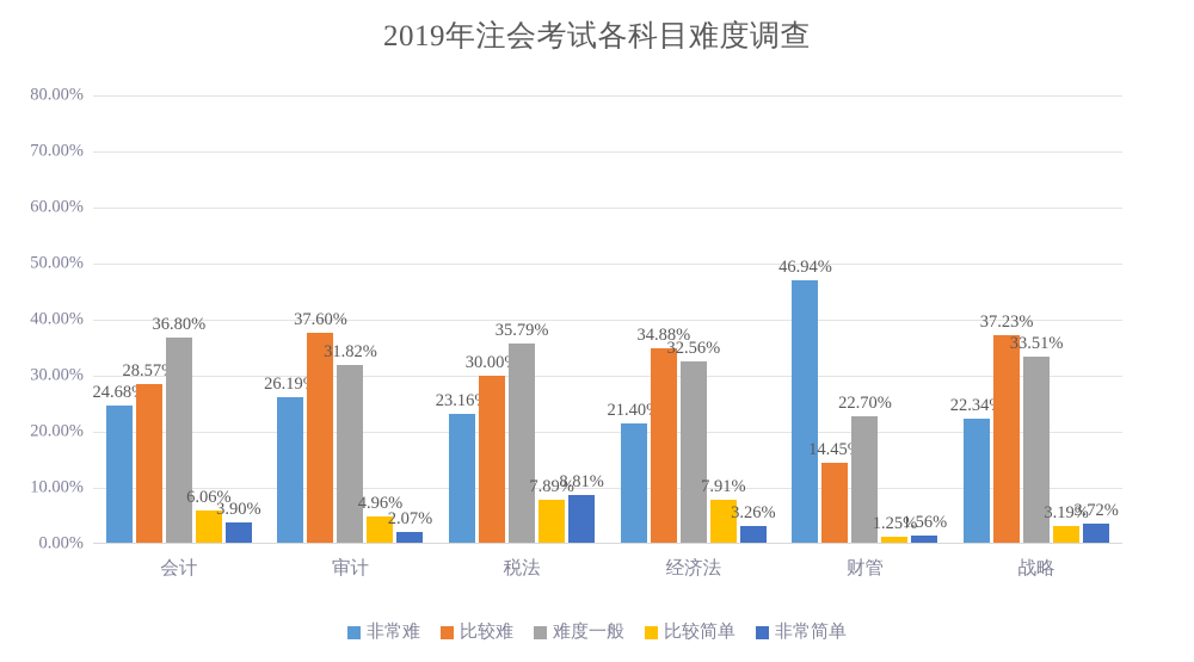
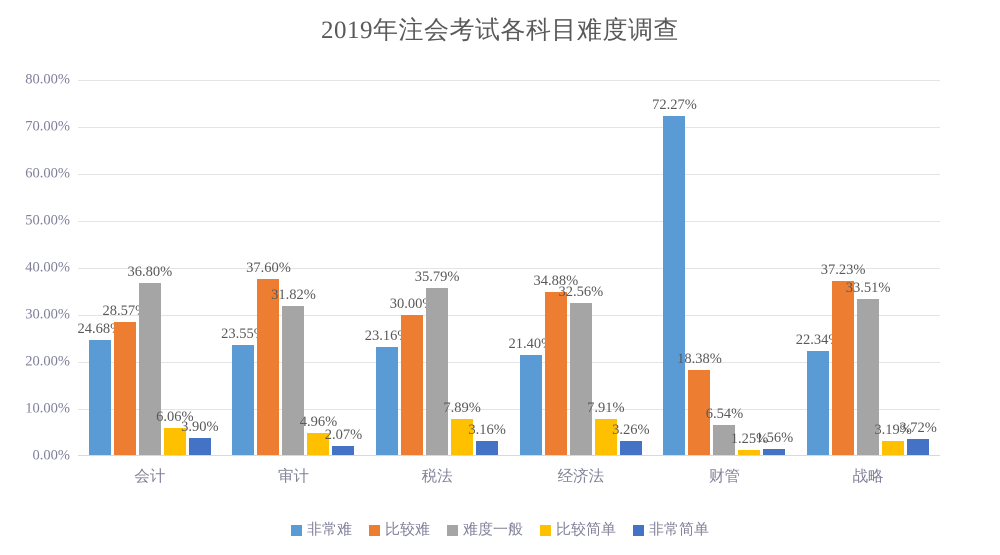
非常难/审计: 26.19% -> 23.55%
非常简单/税法: 8.81% -> 3.16%
非常难/财管: 46.94% -> 72.27%
比较难/财管: 14.45% -> 18.38%
难度一般/财管: 22.70% -> 6.54%
